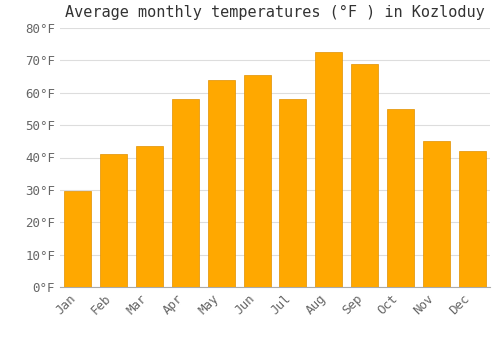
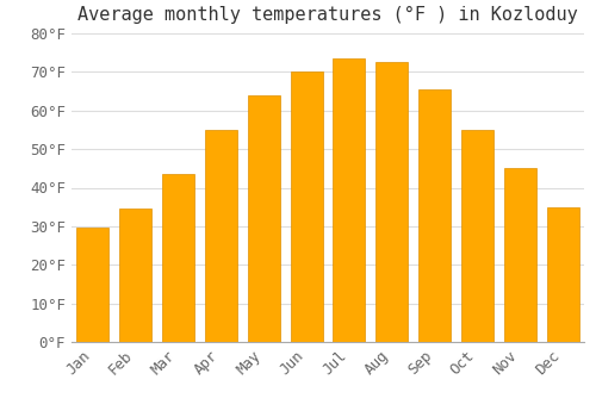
Feb: 41.0°F -> 34.5°F
Apr: 58.0°F -> 55.0°F
Jun: 65.5°F -> 70.0°F
Jul: 58.0°F -> 73.5°F
Sep: 69.0°F -> 65.5°F
Dec: 42.0°F -> 35.0°F
